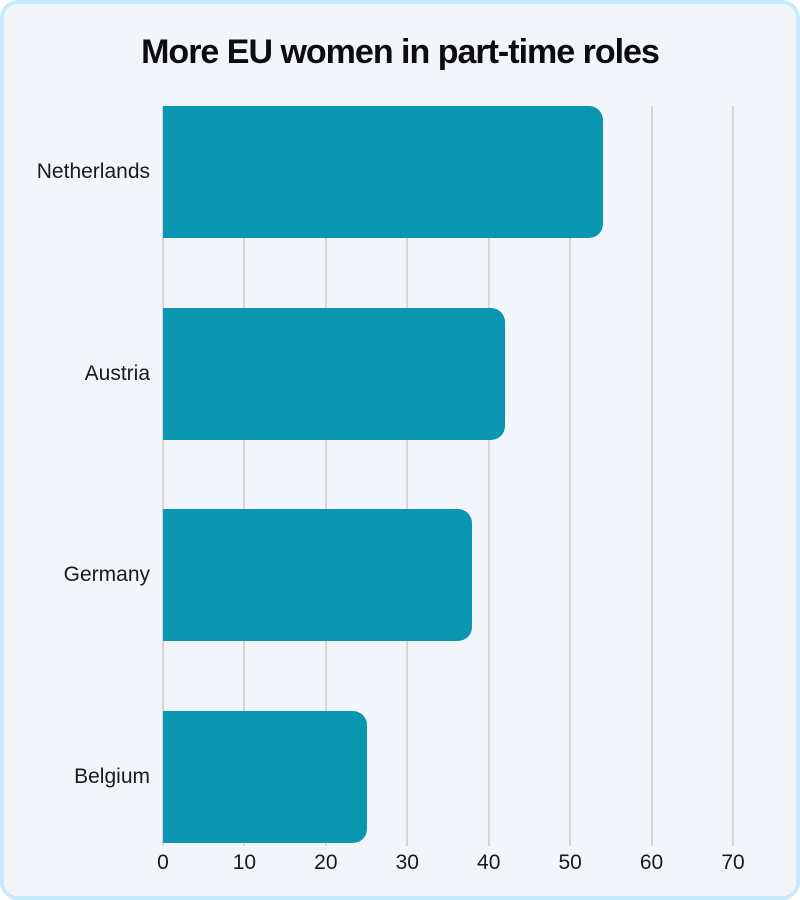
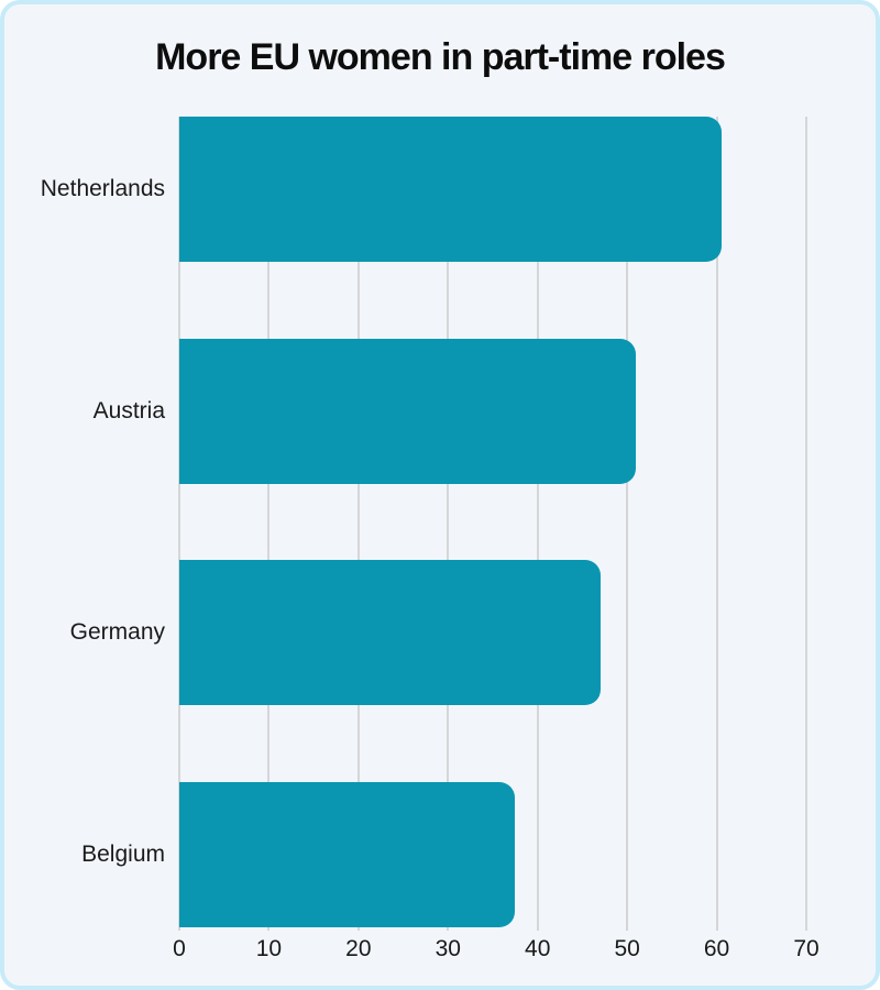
Netherlands: 54 -> 60
Austria: 42 -> 51
Germany: 38 -> 47
Belgium: 25 -> 38
